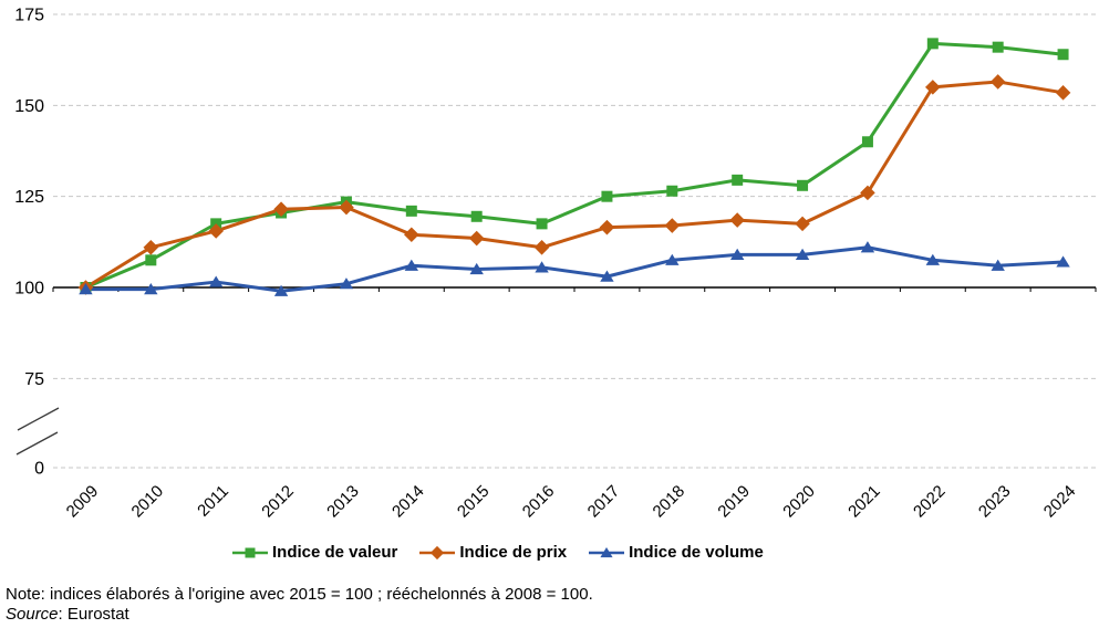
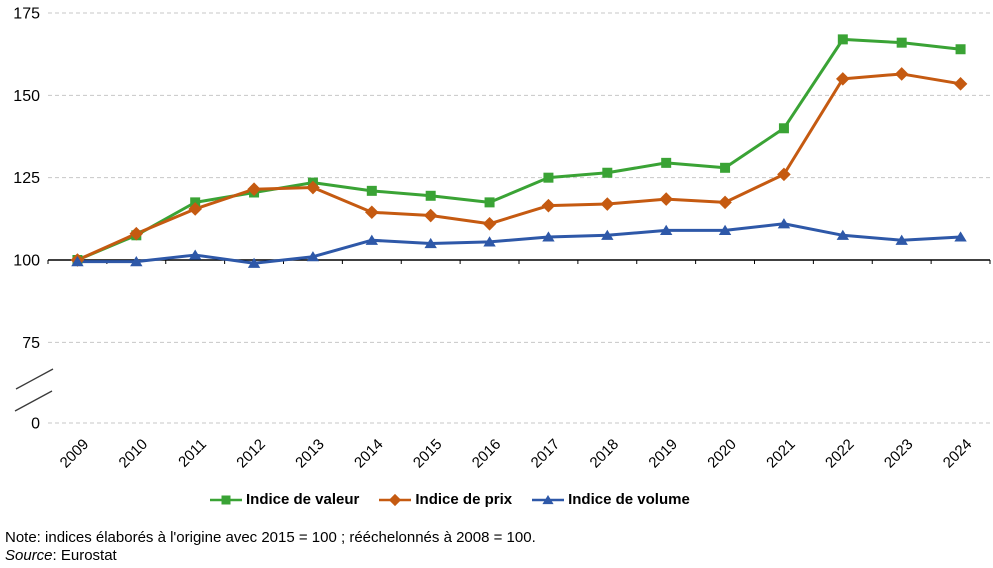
Indice de prix/2010: 111 -> 108
Indice de volume/2017: 103 -> 107
